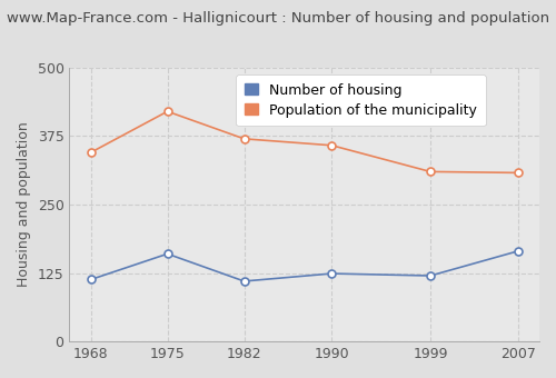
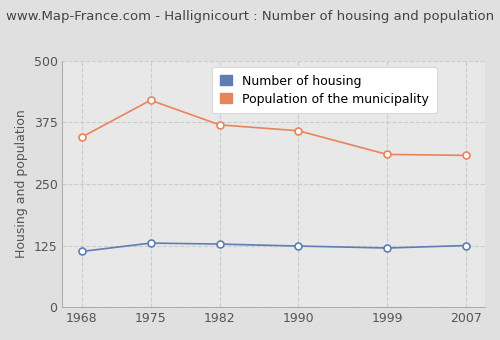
Number of housing/1975: 160 -> 130
Number of housing/1982: 110 -> 128
Number of housing/2007: 165 -> 125
